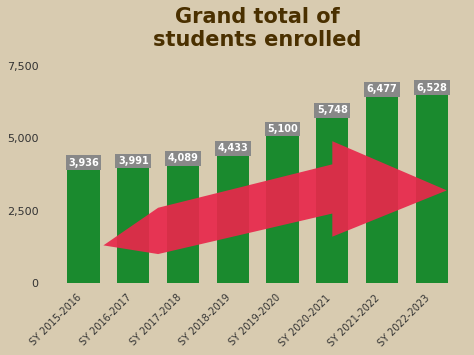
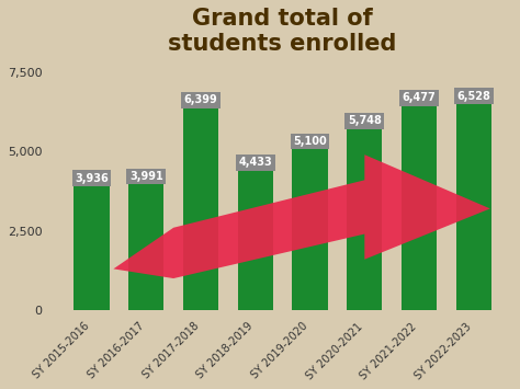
SY 2017-2018: 4,089 -> 6,399
